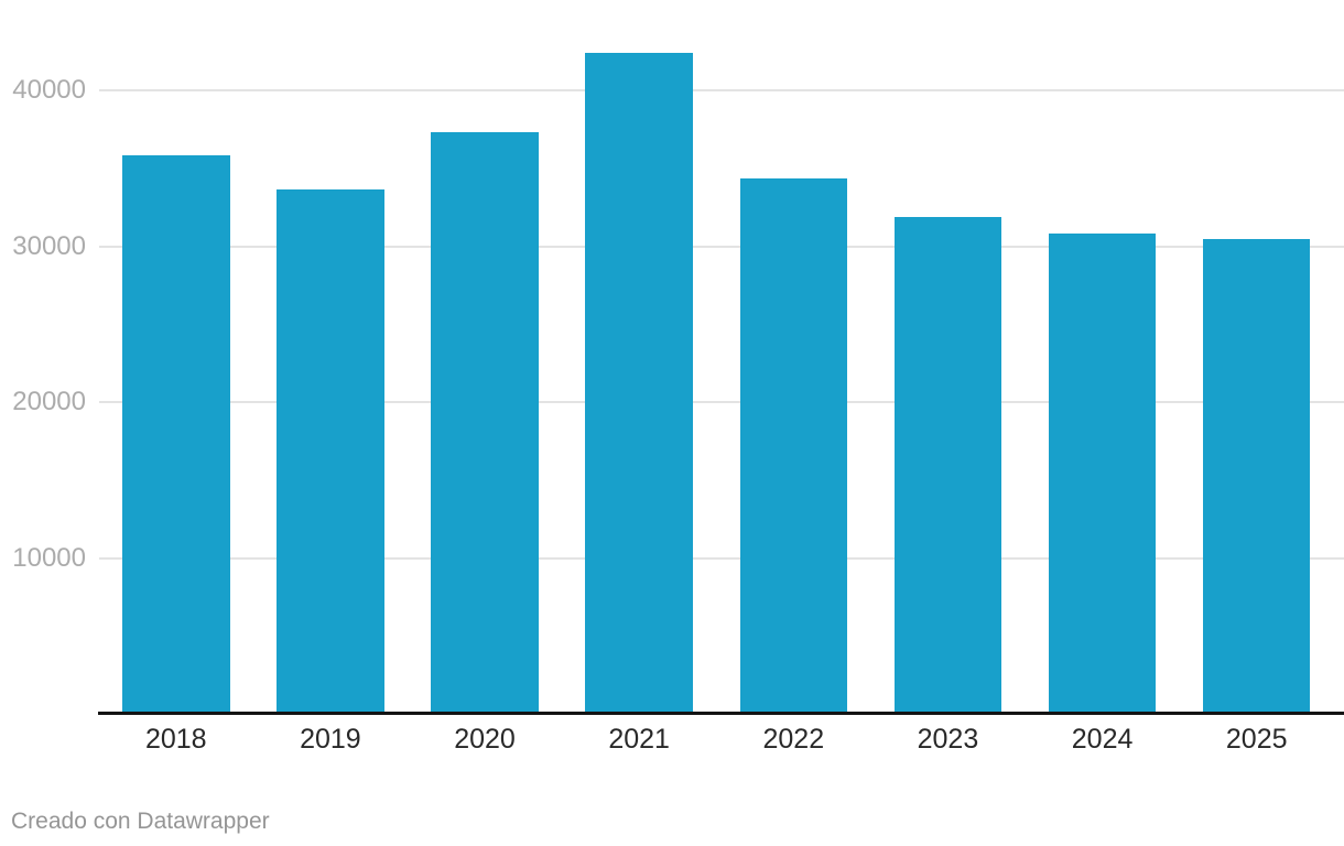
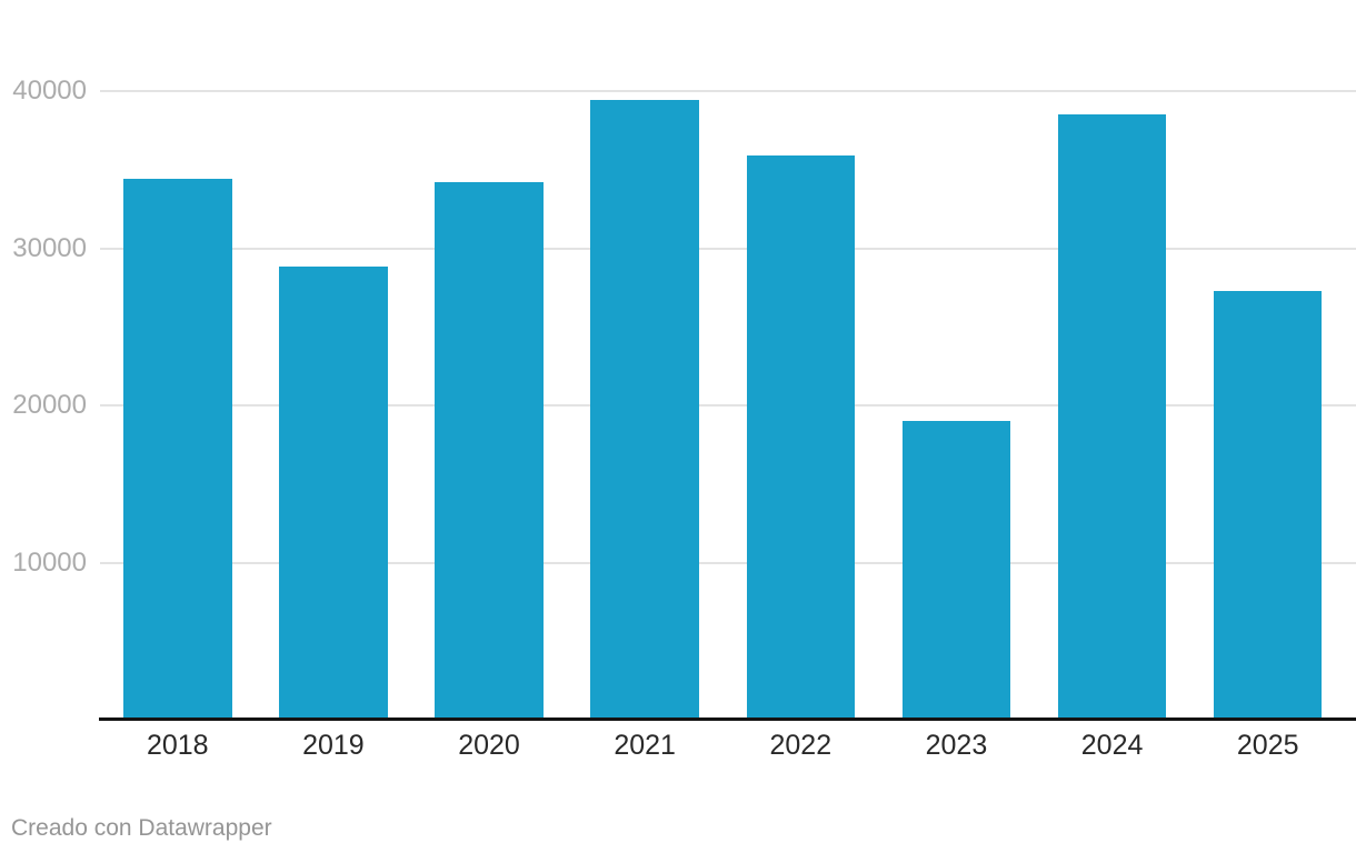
2018: 35800 -> 34400
2019: 33600 -> 28800
2020: 37300 -> 34200
2021: 42400 -> 39400
2022: 34400 -> 35900
2023: 31800 -> 19000
2024: 30800 -> 38500
2025: 30400 -> 27300
